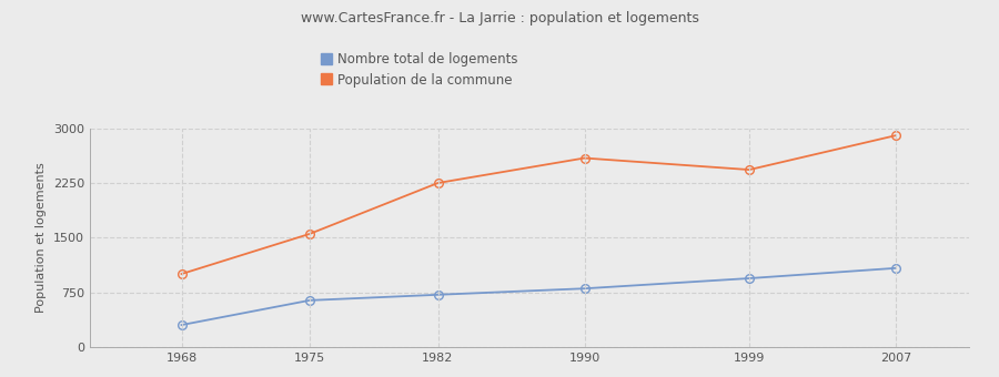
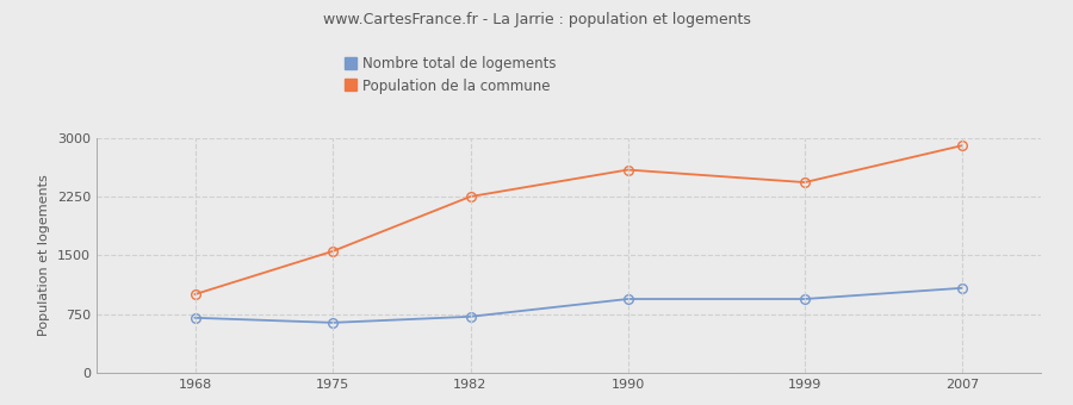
Nombre total de logements/1968: 300 -> 700
Nombre total de logements/1990: 800 -> 940
